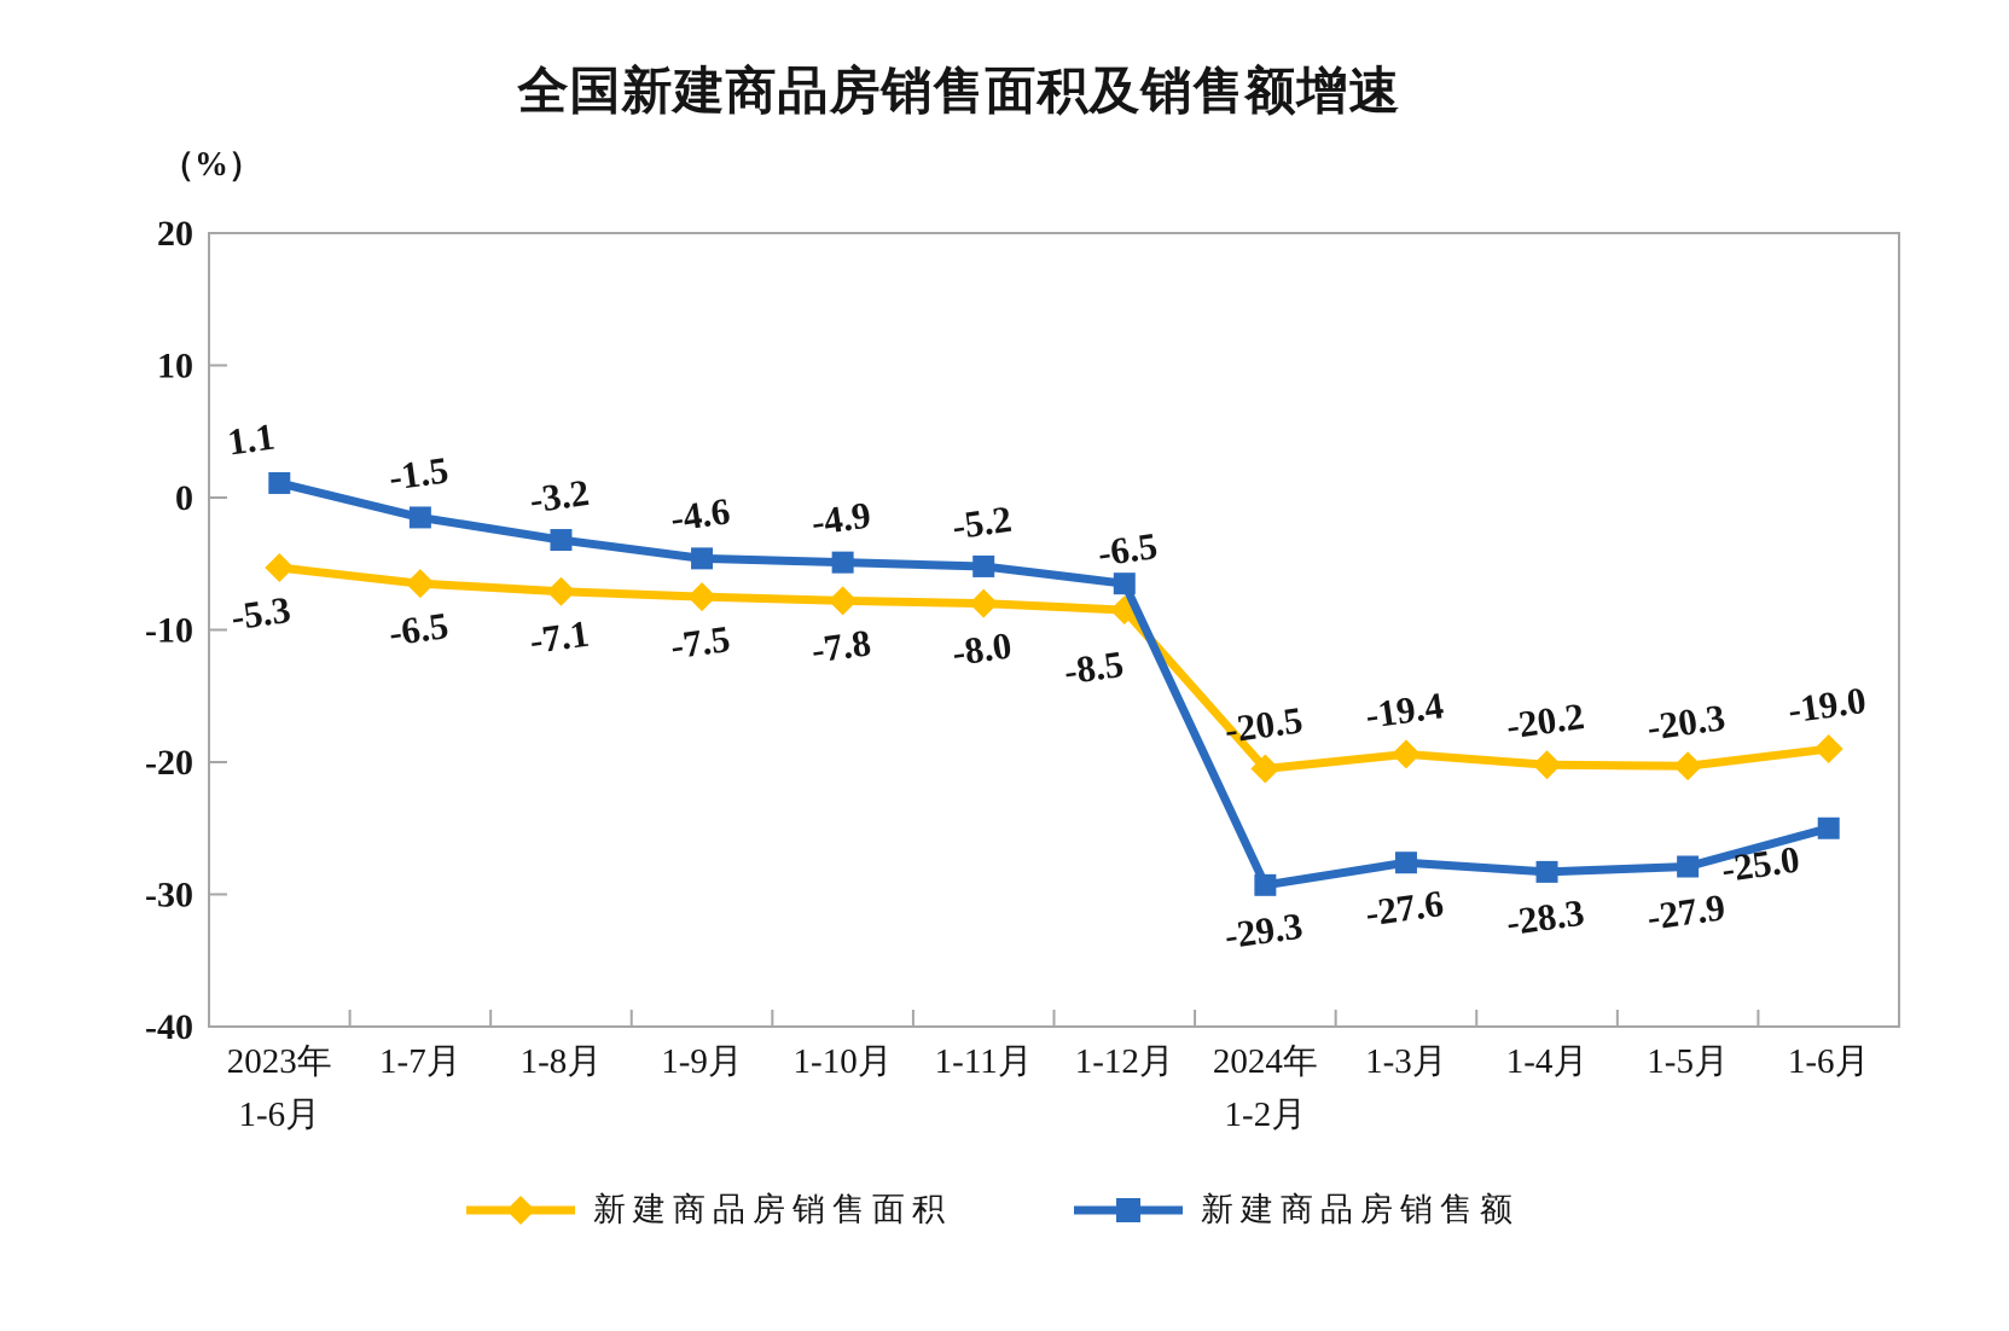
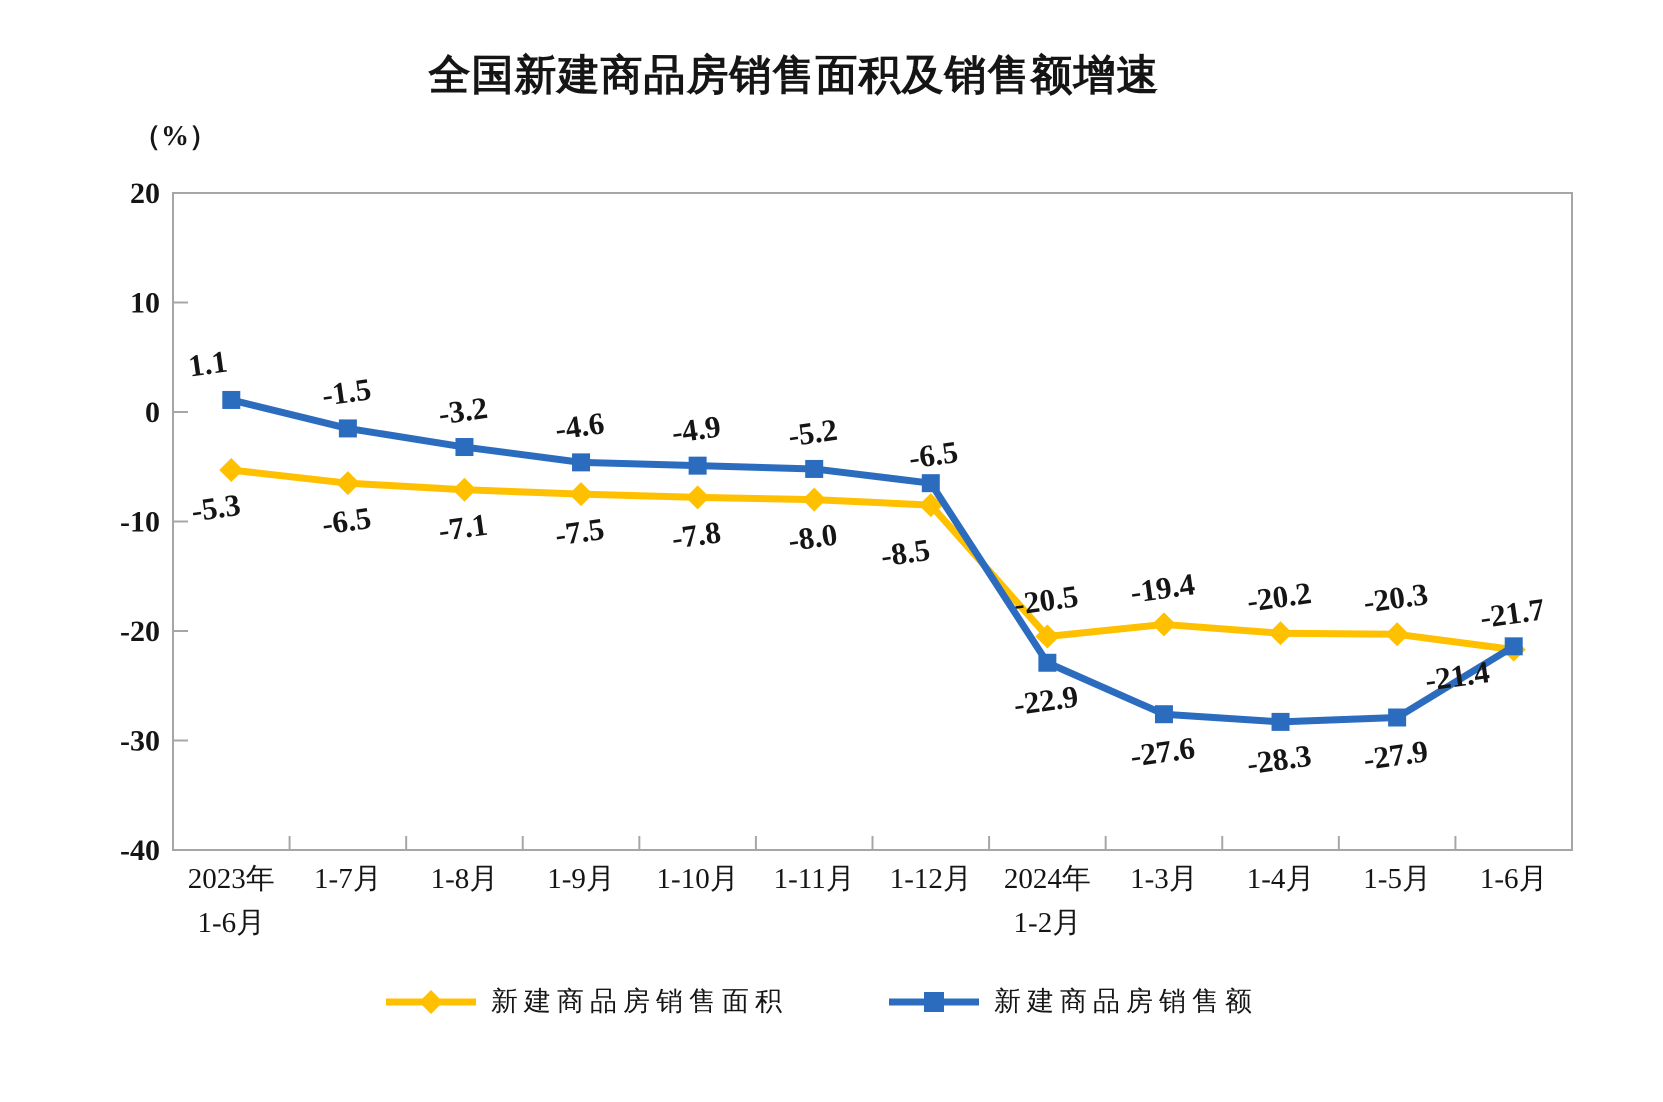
新建商品房销售额/2024年 1-2月: -29.3 -> -22.9
新建商品房销售面积/1-6月: -19.0 -> -21.7
新建商品房销售额/1-6月: -25.0 -> -21.4
